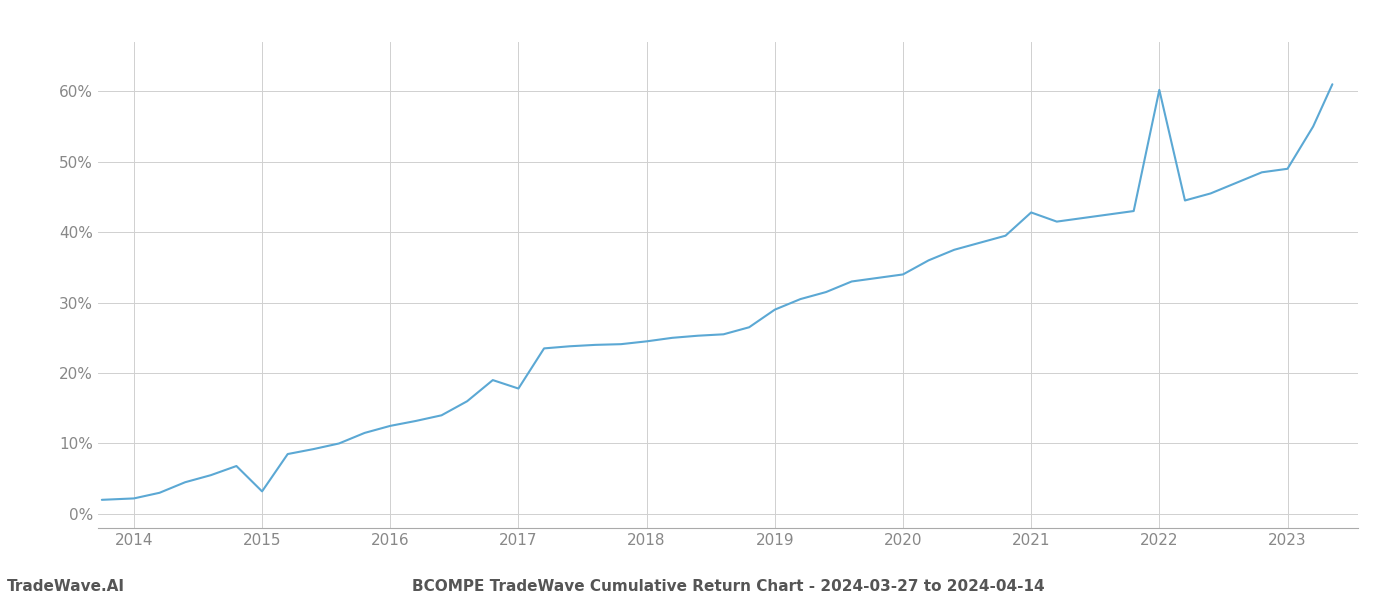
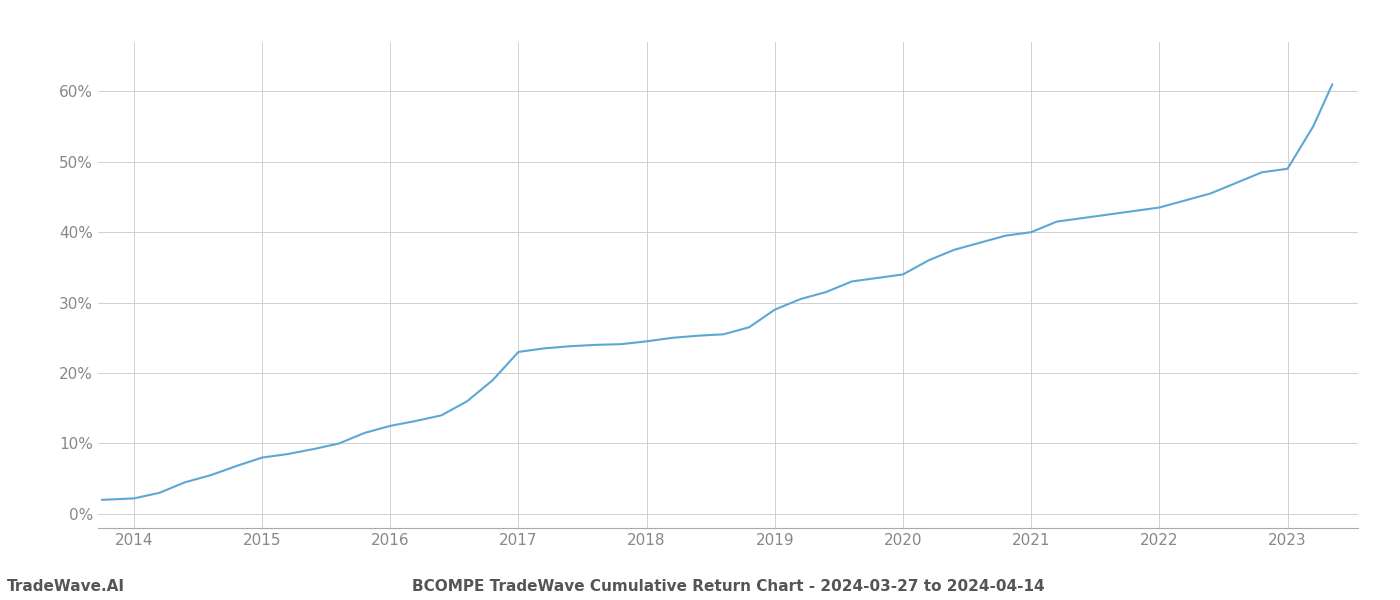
2015: 3.2% -> 8.0%
2017: 17.8% -> 23.0%
2021: 42.8% -> 40.0%
2022: 60.2% -> 43.5%
